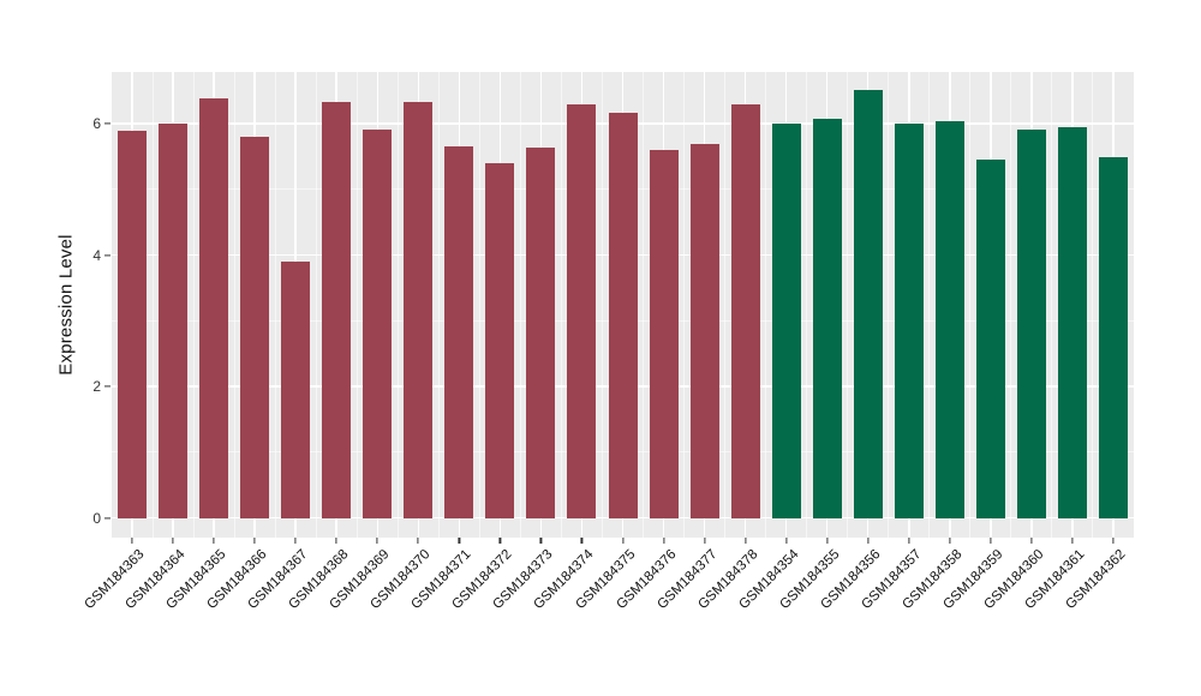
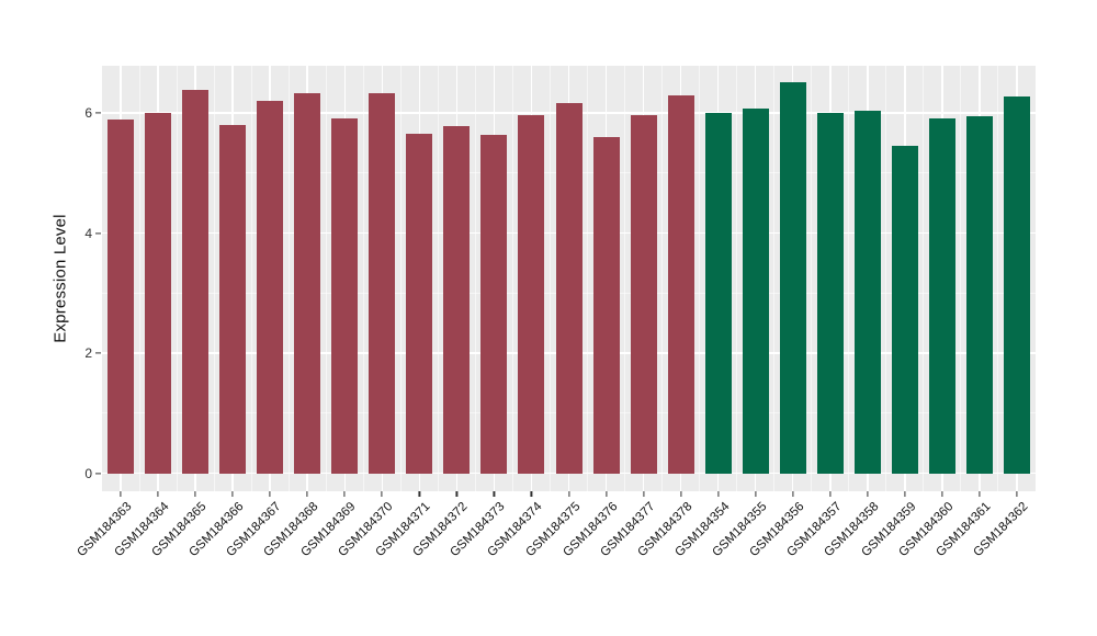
GSM184367: 3.9 -> 6.2
GSM184372: 5.4 -> 5.8
GSM184374: 6.3 -> 6.0
GSM184377: 5.7 -> 6.0
GSM184362: 5.5 -> 6.3
